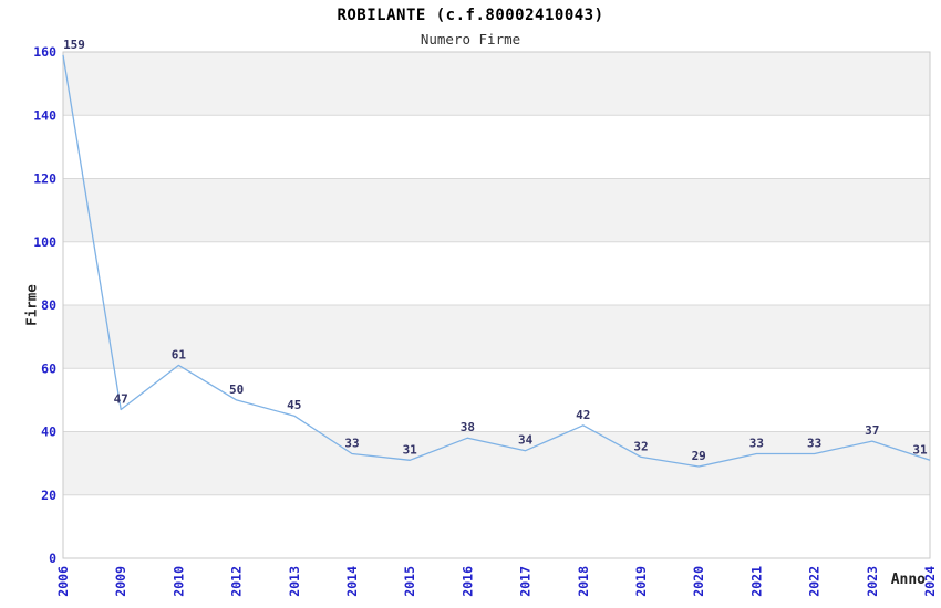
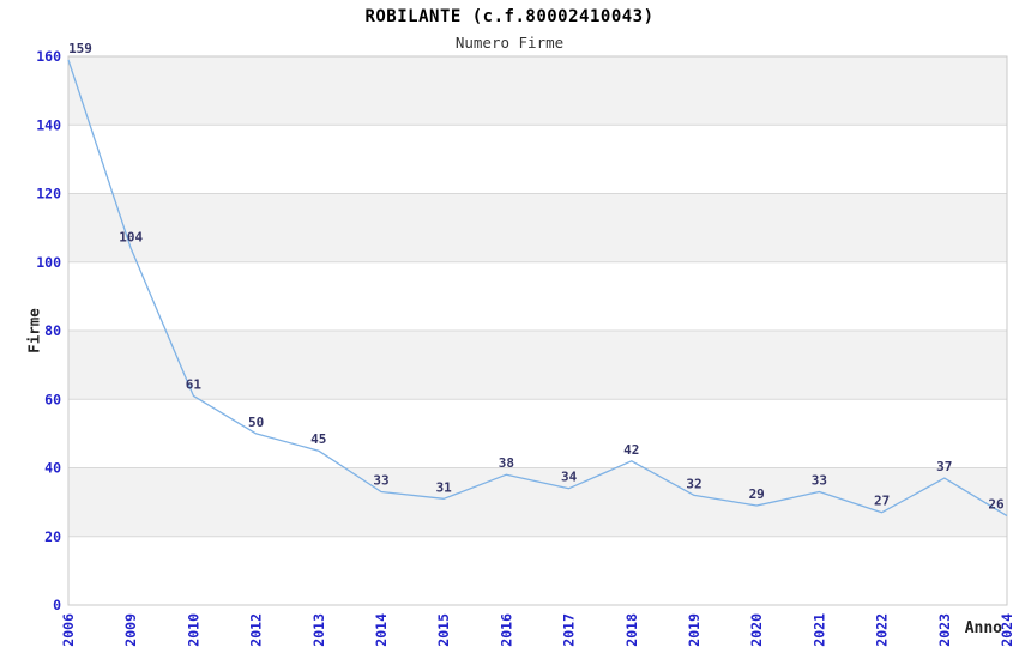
2009: 47 -> 104
2022: 33 -> 27
2024: 31 -> 26
